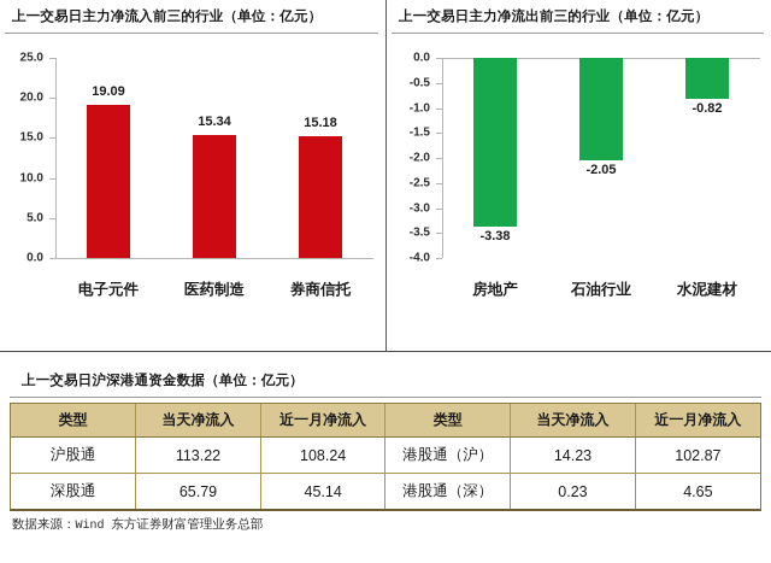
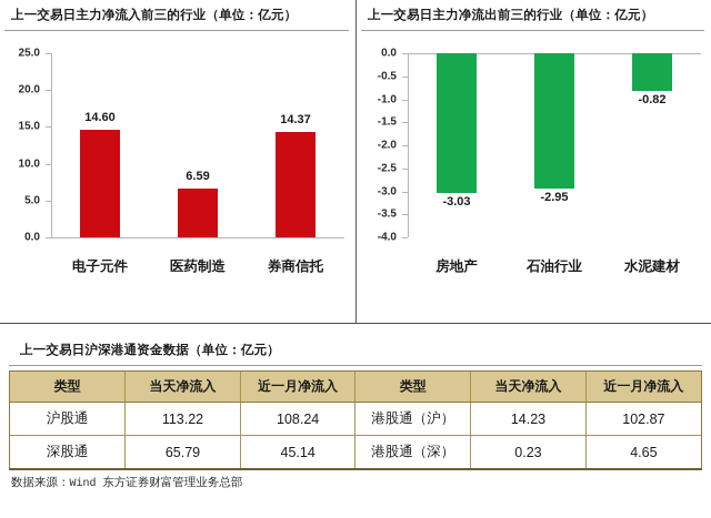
上一交易日主力净流入前三的行业（单位：亿元）/电子元件: 19.09 -> 14.60
上一交易日主力净流入前三的行业（单位：亿元）/医药制造: 15.34 -> 6.59
上一交易日主力净流入前三的行业（单位：亿元）/券商信托: 15.18 -> 14.37
上一交易日主力净流出前三的行业（单位：亿元）/房地产: -3.38 -> -3.03
上一交易日主力净流出前三的行业（单位：亿元）/石油行业: -2.05 -> -2.95
